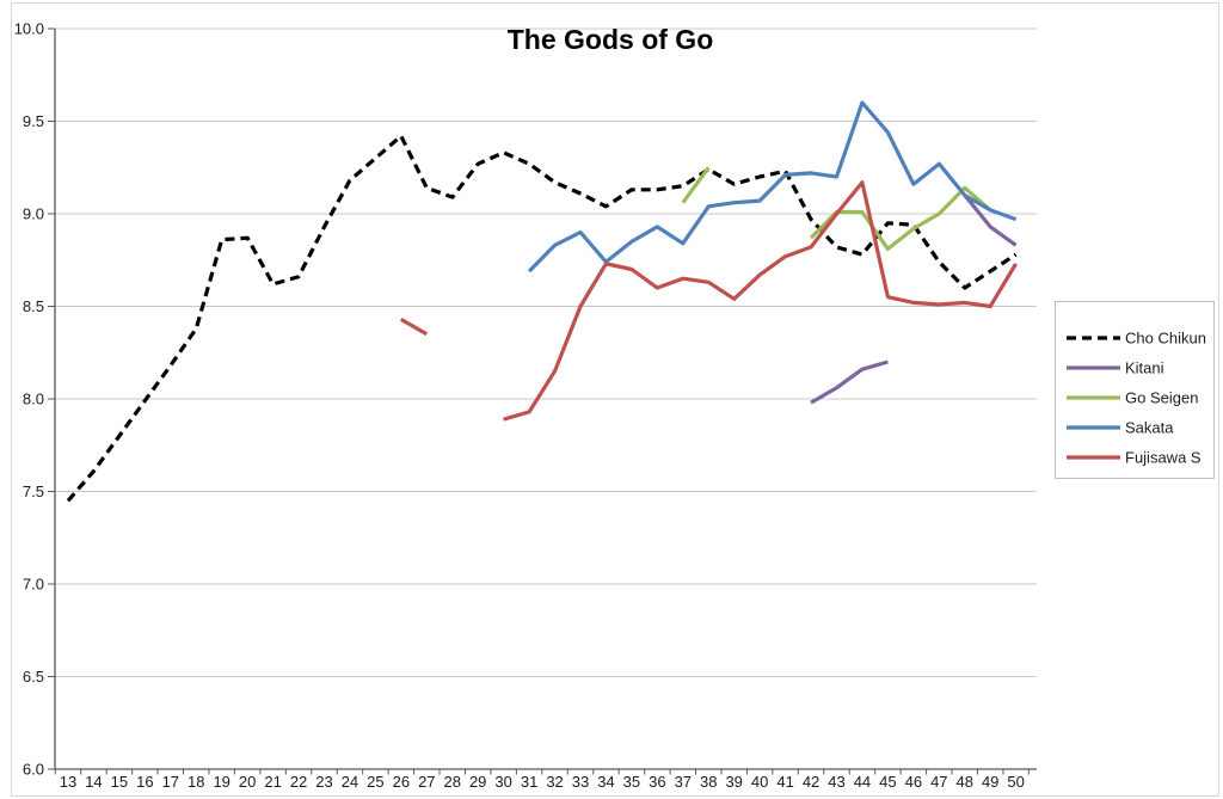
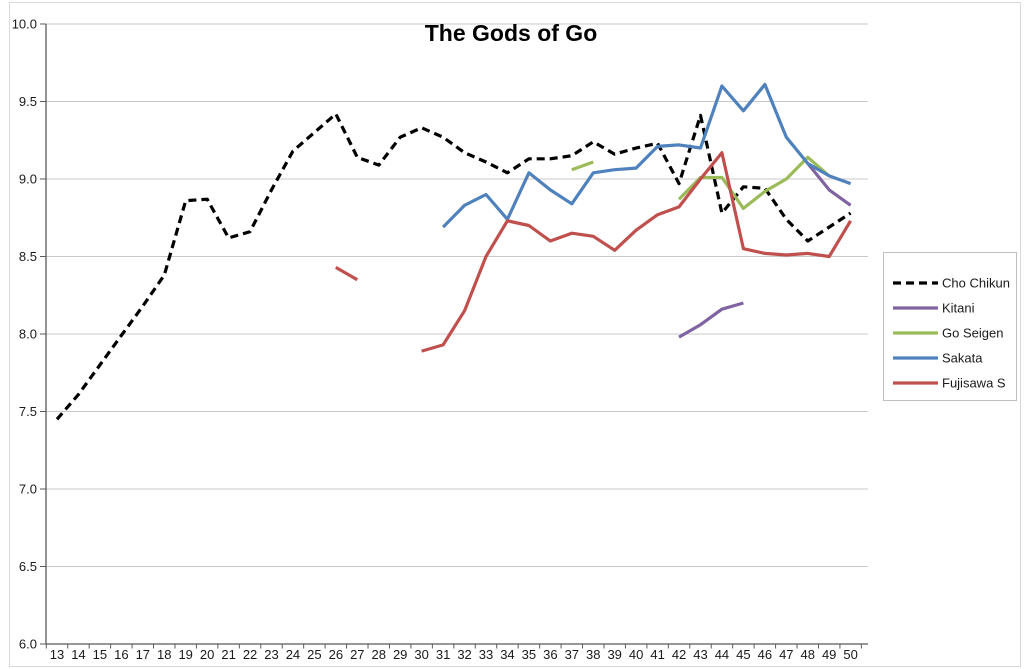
Sakata/35: 8.85 -> 9.04
Go Seigen/38: 9.25 -> 9.11
Cho Chikun/43: 8.82 -> 9.41
Sakata/46: 9.16 -> 9.61
